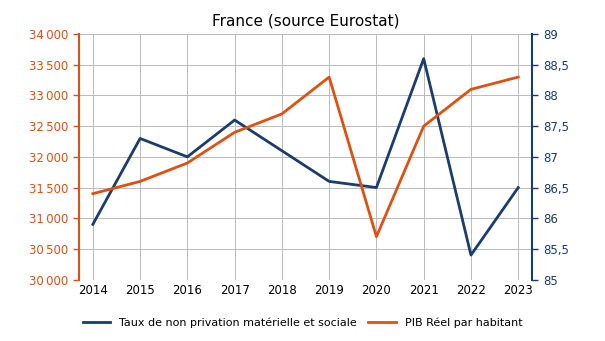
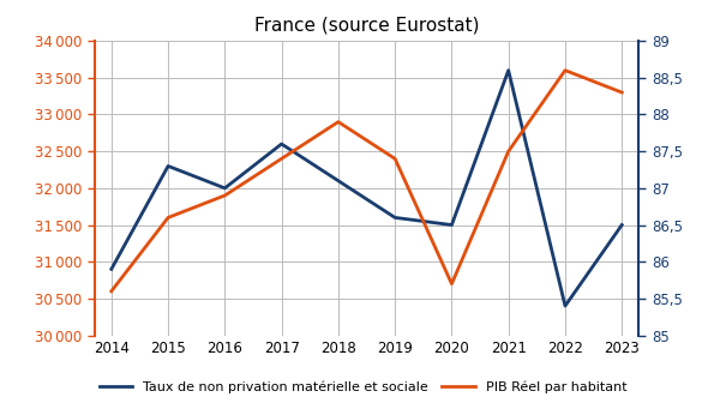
PIB Réel par habitant/2014: 86,4 -> 85,6
PIB Réel par habitant/2018: 87,7 -> 87,9
PIB Réel par habitant/2019: 88,3 -> 87,4
PIB Réel par habitant/2022: 88,1 -> 88,6
